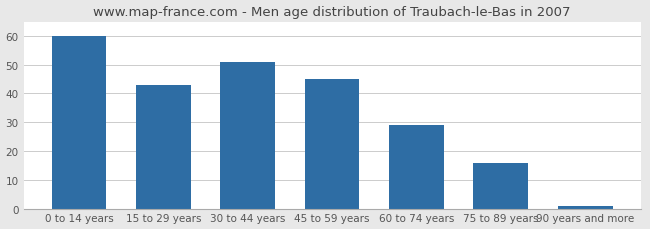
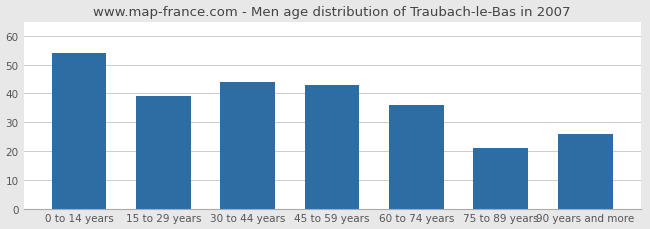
0 to 14 years: 60 -> 54
15 to 29 years: 43 -> 39
30 to 44 years: 51 -> 44
45 to 59 years: 45 -> 43
60 to 74 years: 29 -> 36
75 to 89 years: 16 -> 21
90 years and more: 1 -> 26
